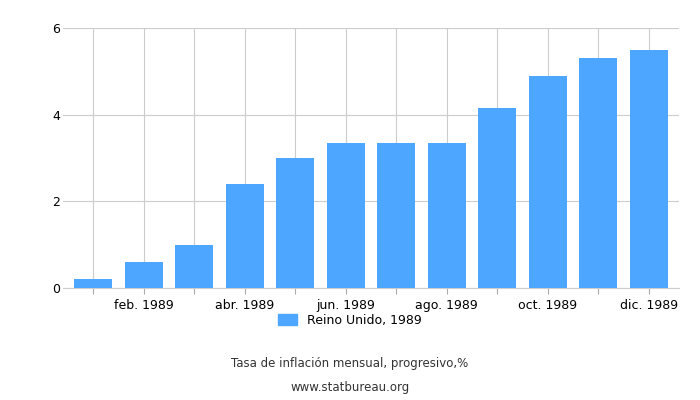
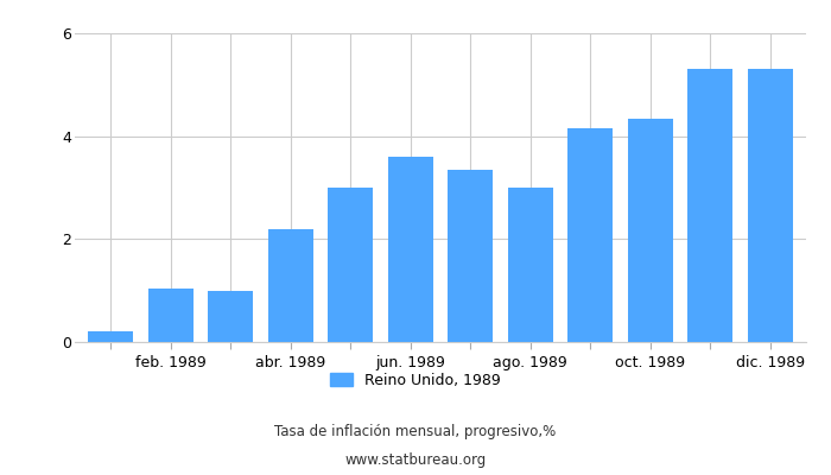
feb. 1989: 0.60 -> 1.05
abr. 1989: 2.40 -> 2.20
jun. 1989: 3.35 -> 3.60
ago. 1989: 3.35 -> 3.00
oct. 1989: 4.90 -> 4.35
dic. 1989: 5.50 -> 5.30
